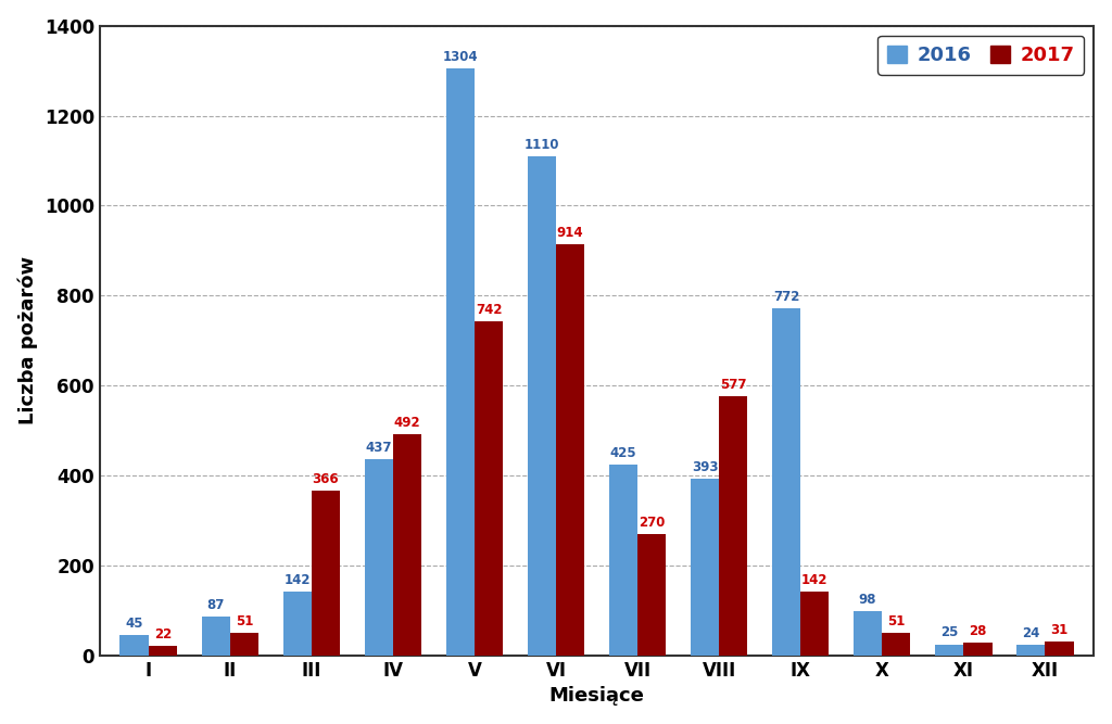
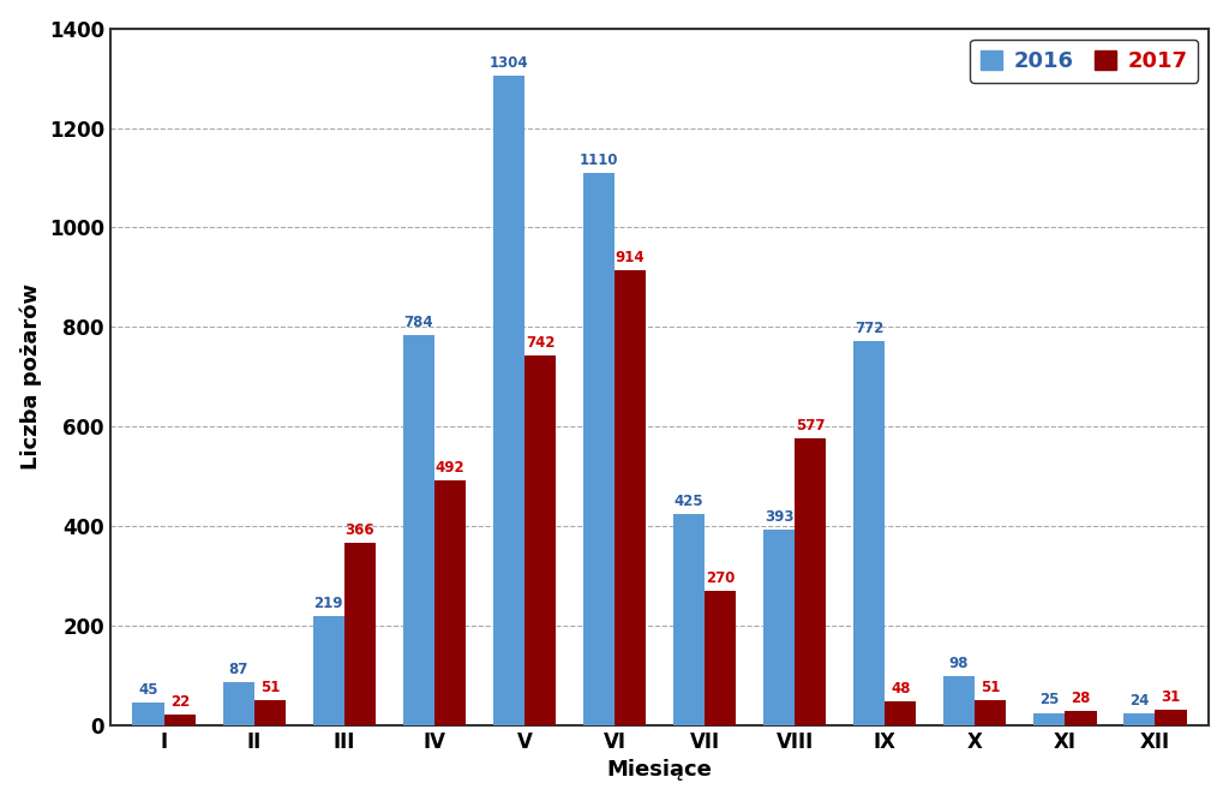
2016/III: 142 -> 219
2016/IV: 437 -> 784
2017/IX: 142 -> 48
